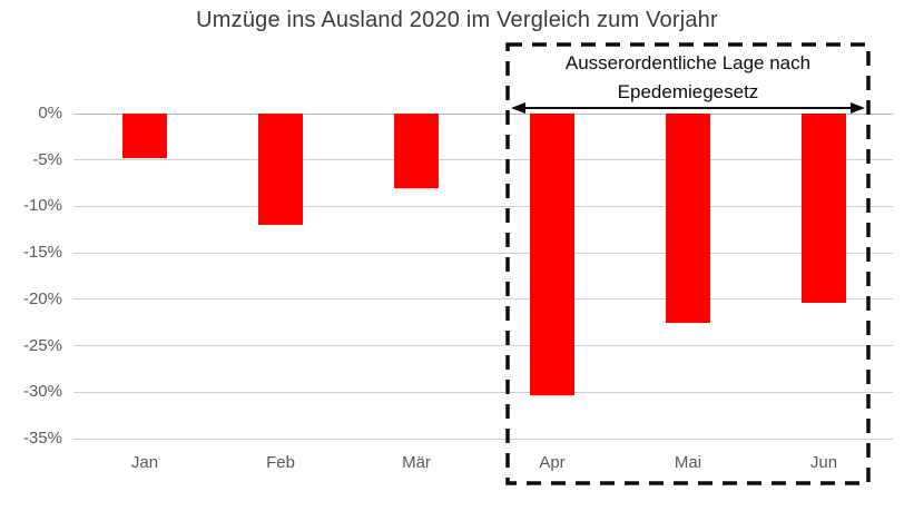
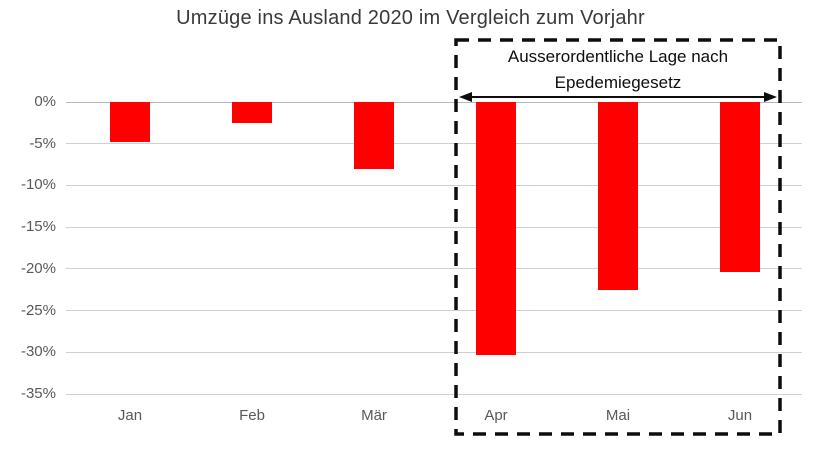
Feb: -12% -> -2%
